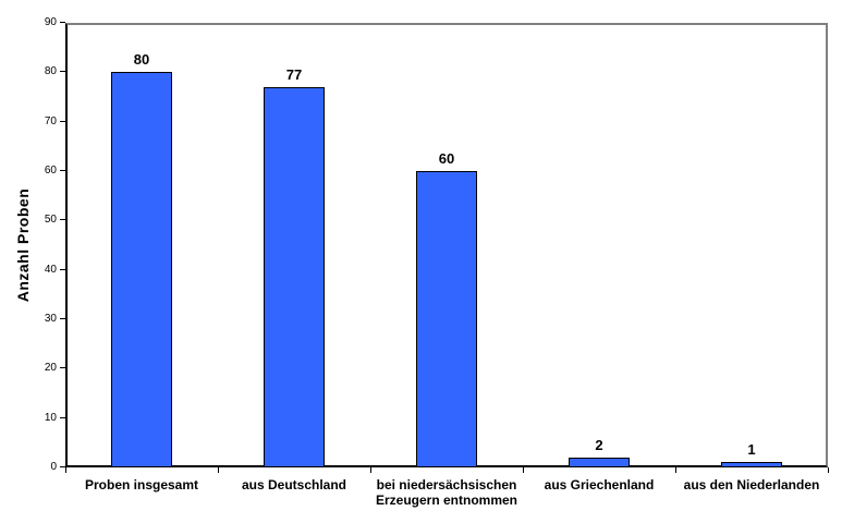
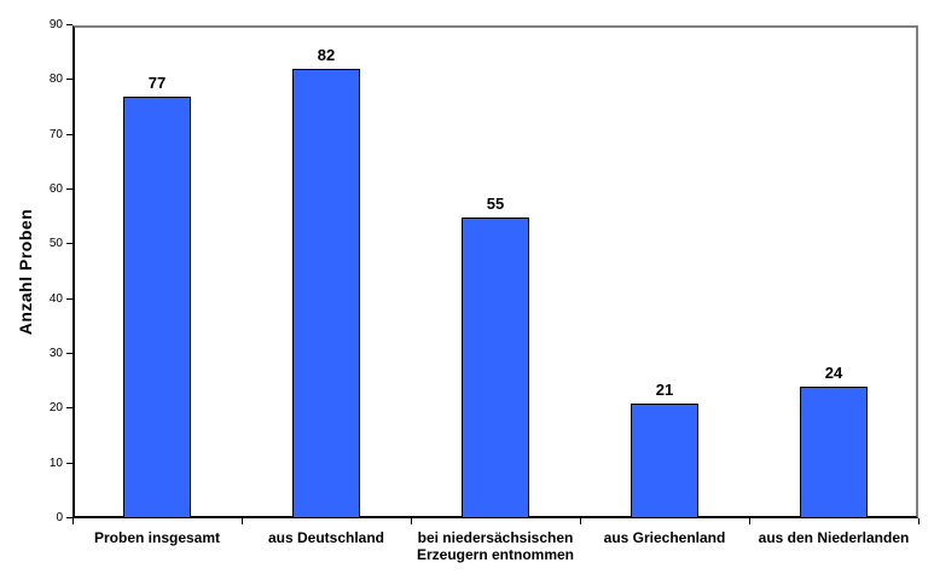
Proben insgesamt: 80 -> 77
aus Deutschland: 77 -> 82
bei niedersächsischen Erzeugern entnommen: 60 -> 55
aus Griechenland: 2 -> 21
aus den Niederlanden: 1 -> 24
